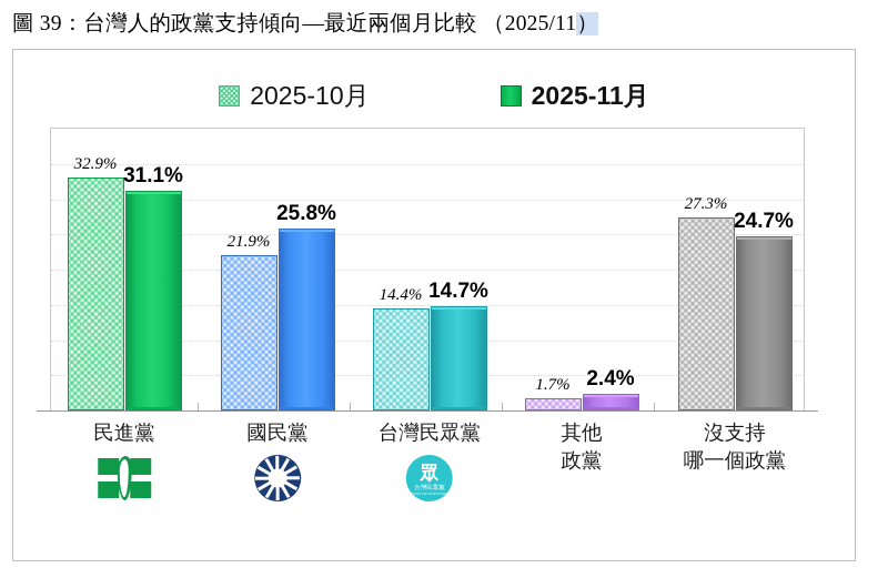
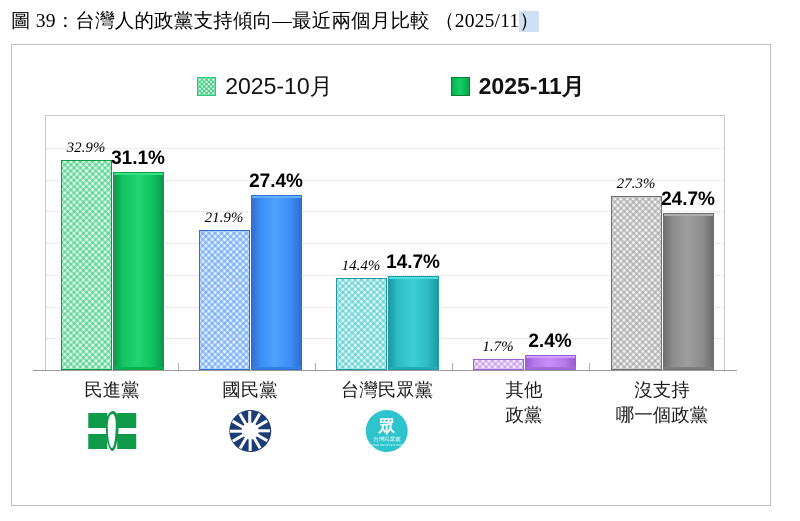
2025-11月/國民黨: 25.8% -> 27.4%
